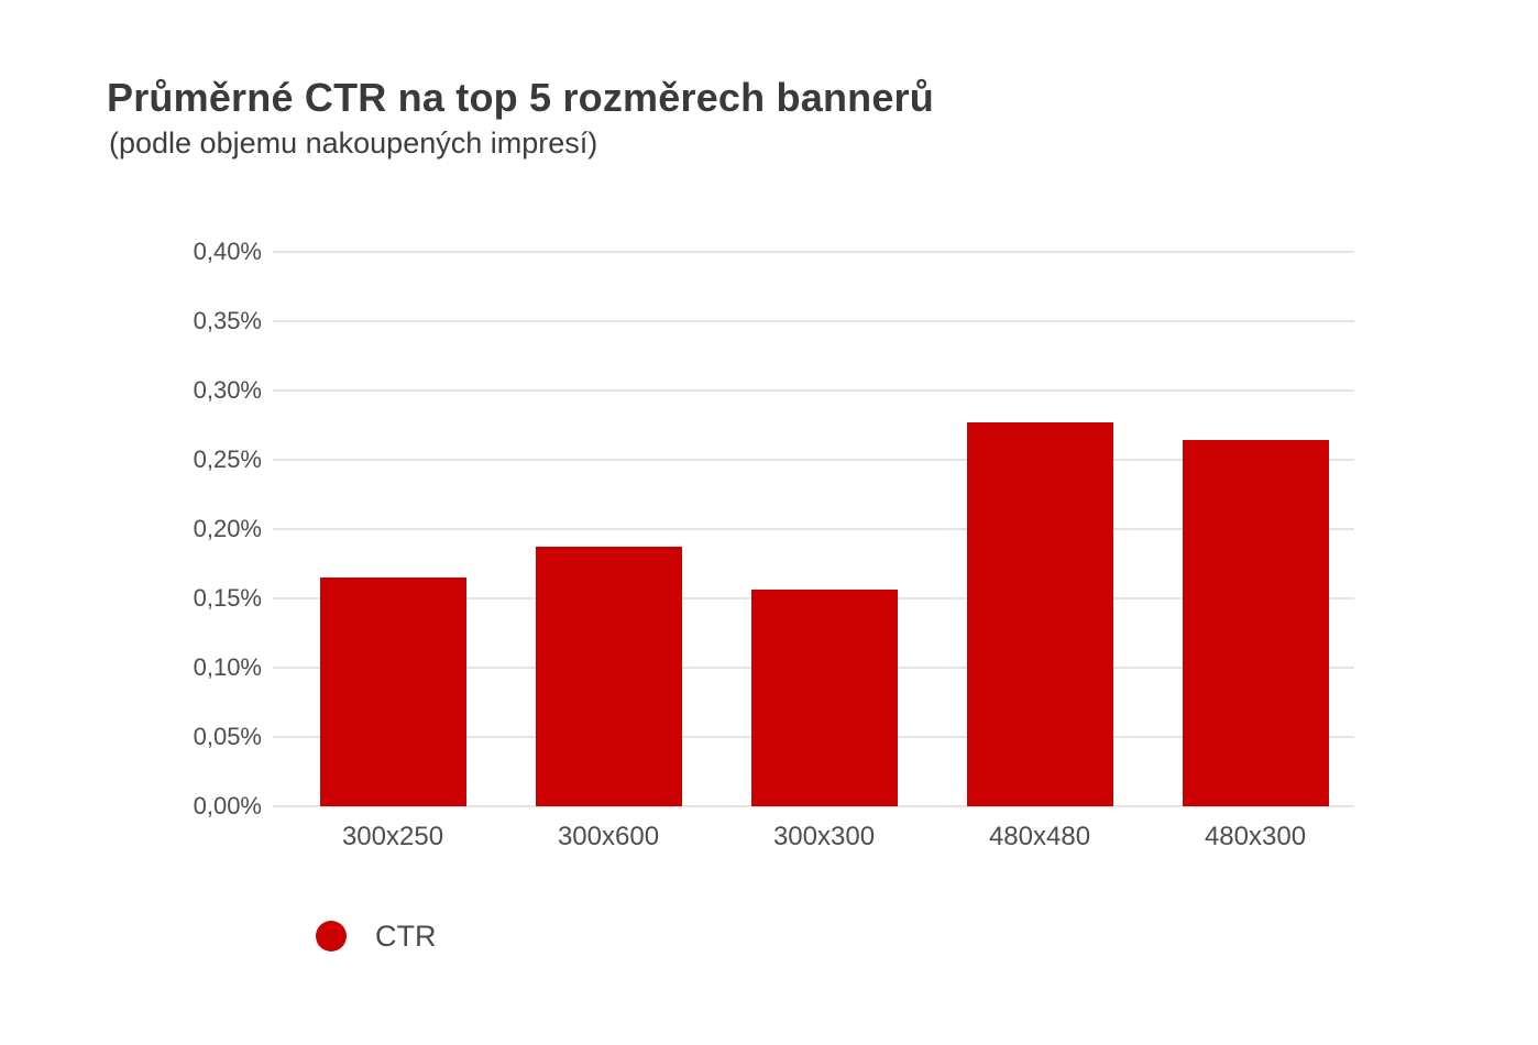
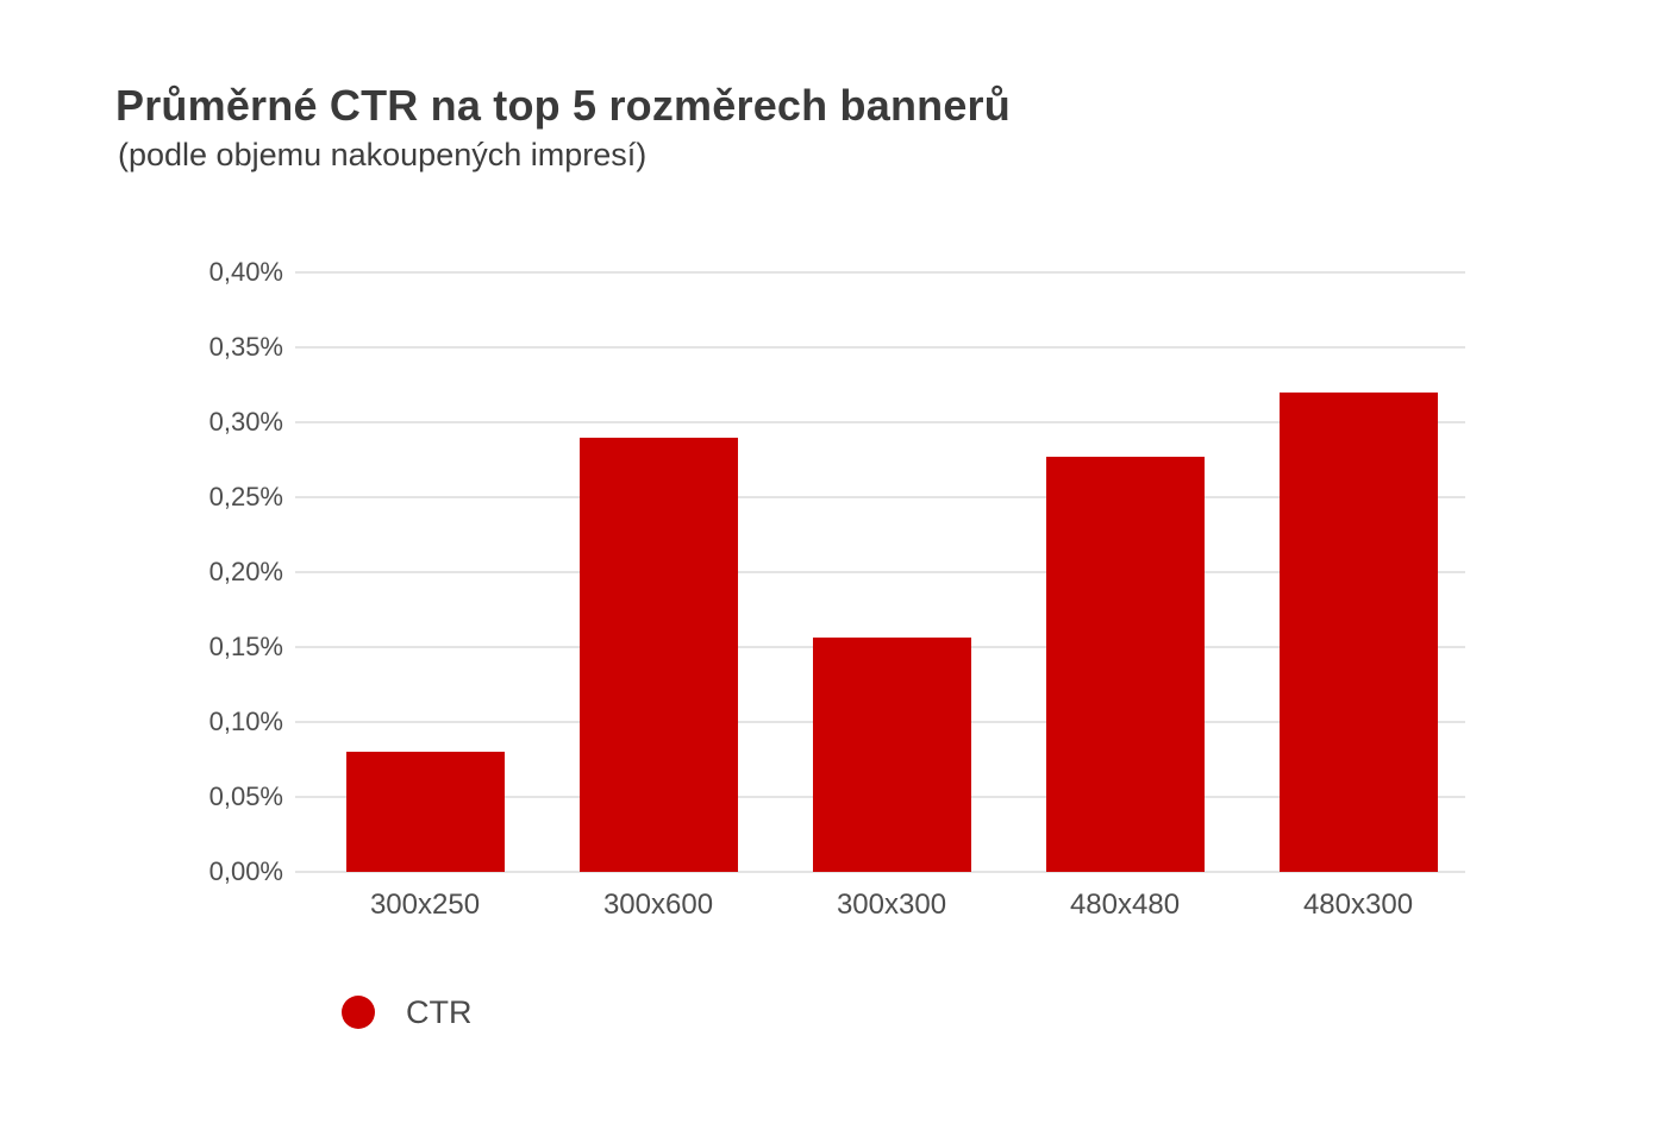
300x250: 0,17% -> 0,08%
300x600: 0,19% -> 0,29%
480x300: 0,26% -> 0,32%
